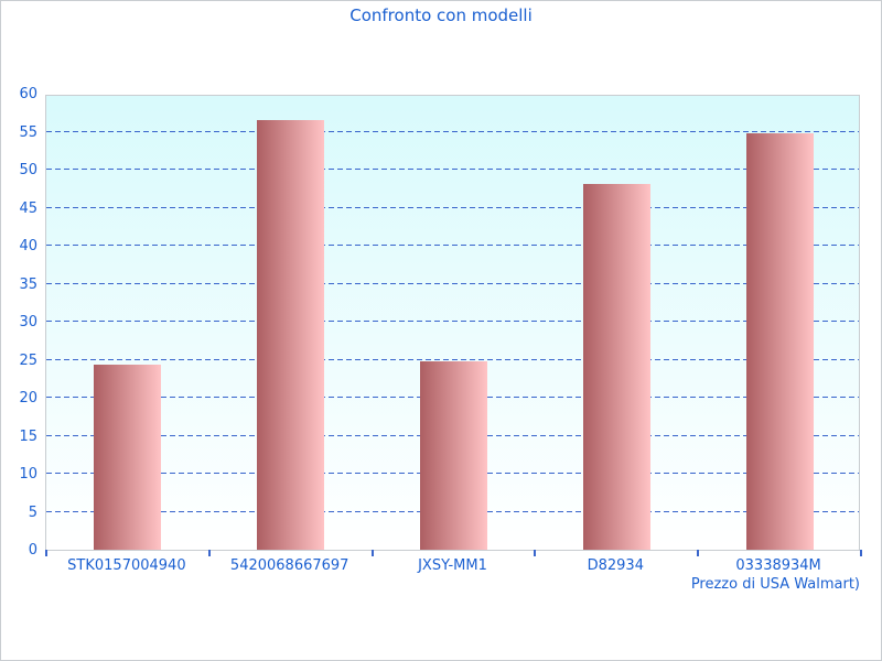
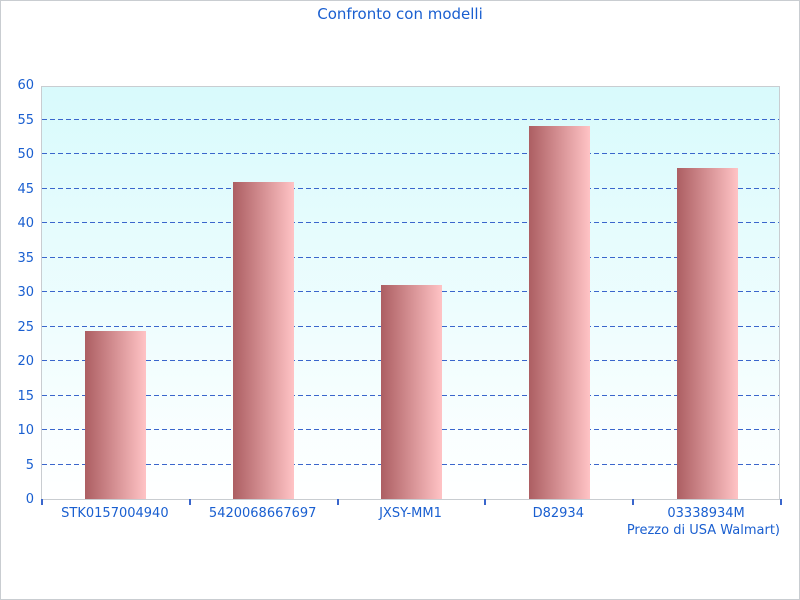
5420068667697: 56 -> 46
JXSY-MM1: 25 -> 31
D82934: 48 -> 54
03338934M: 55 -> 48
